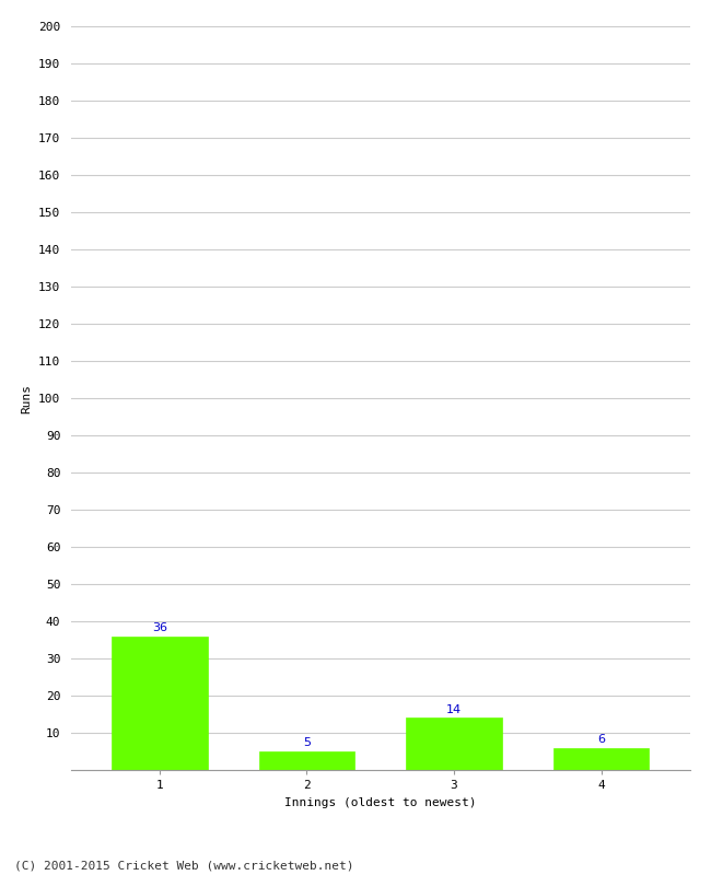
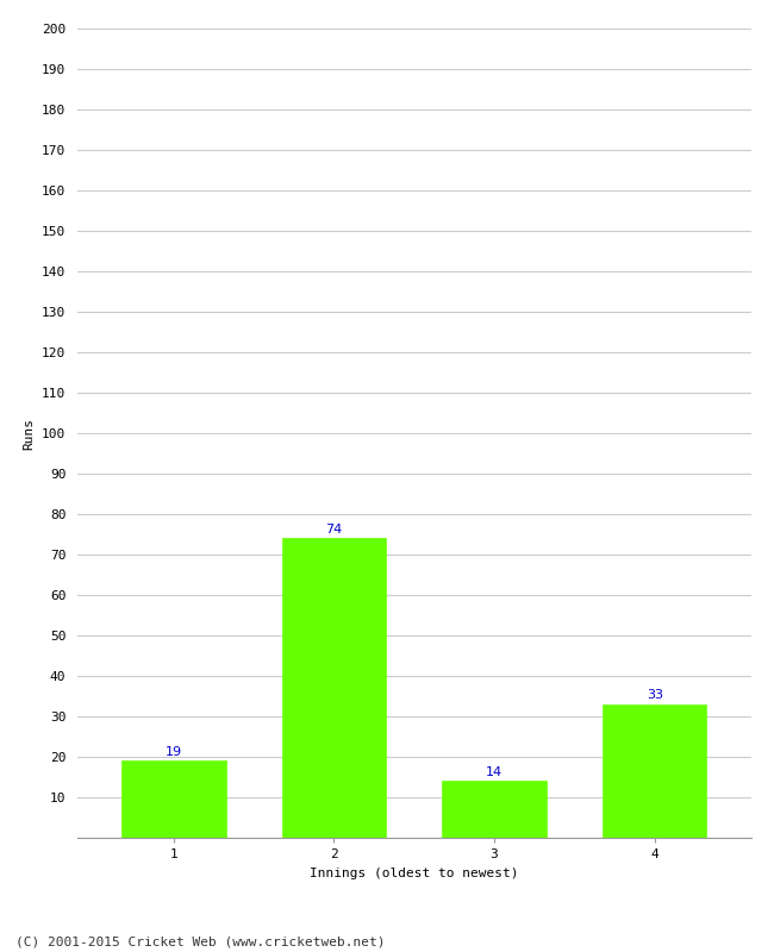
1: 36 -> 19
2: 5 -> 74
4: 6 -> 33
